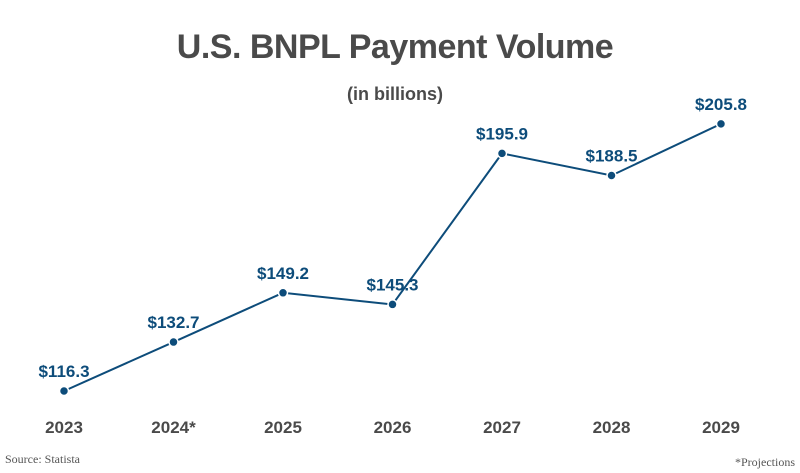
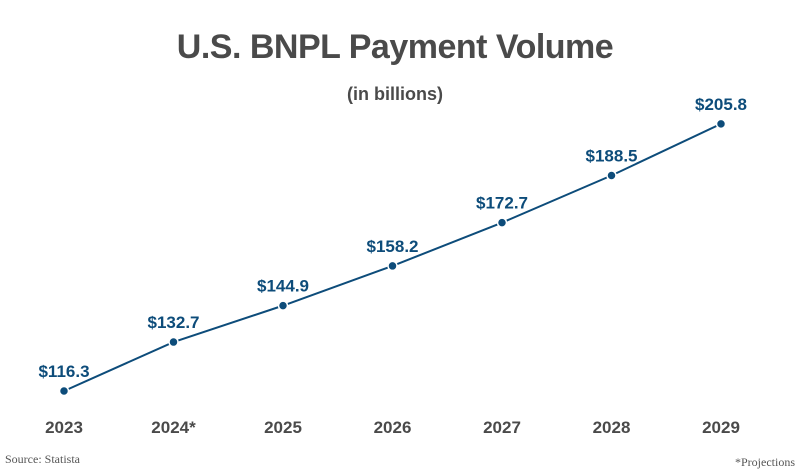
2025: $149.2 -> $144.9
2026: $145.3 -> $158.2
2027: $195.9 -> $172.7
